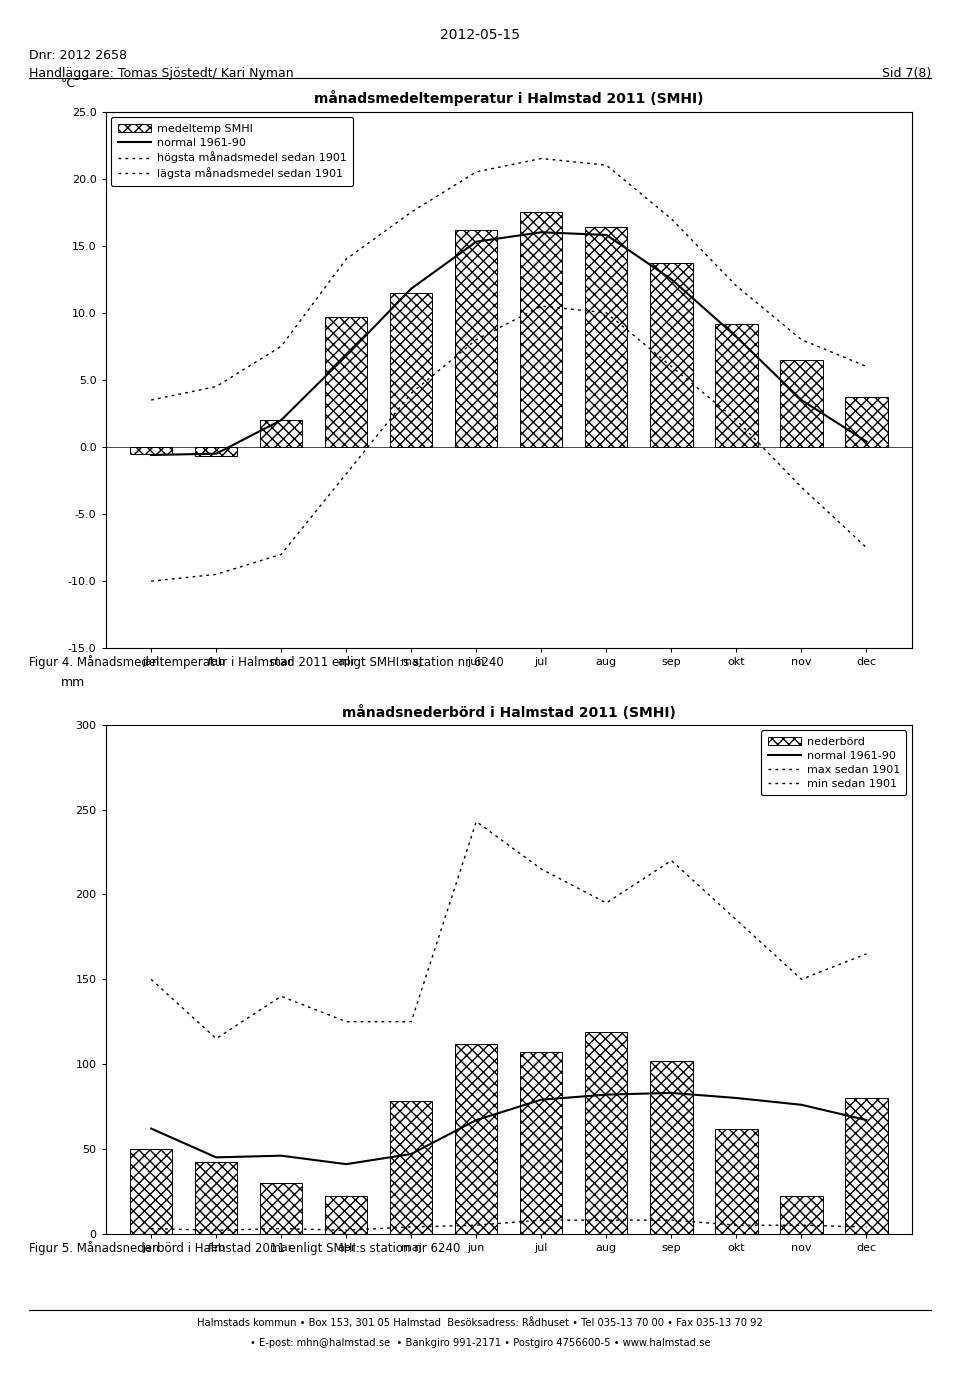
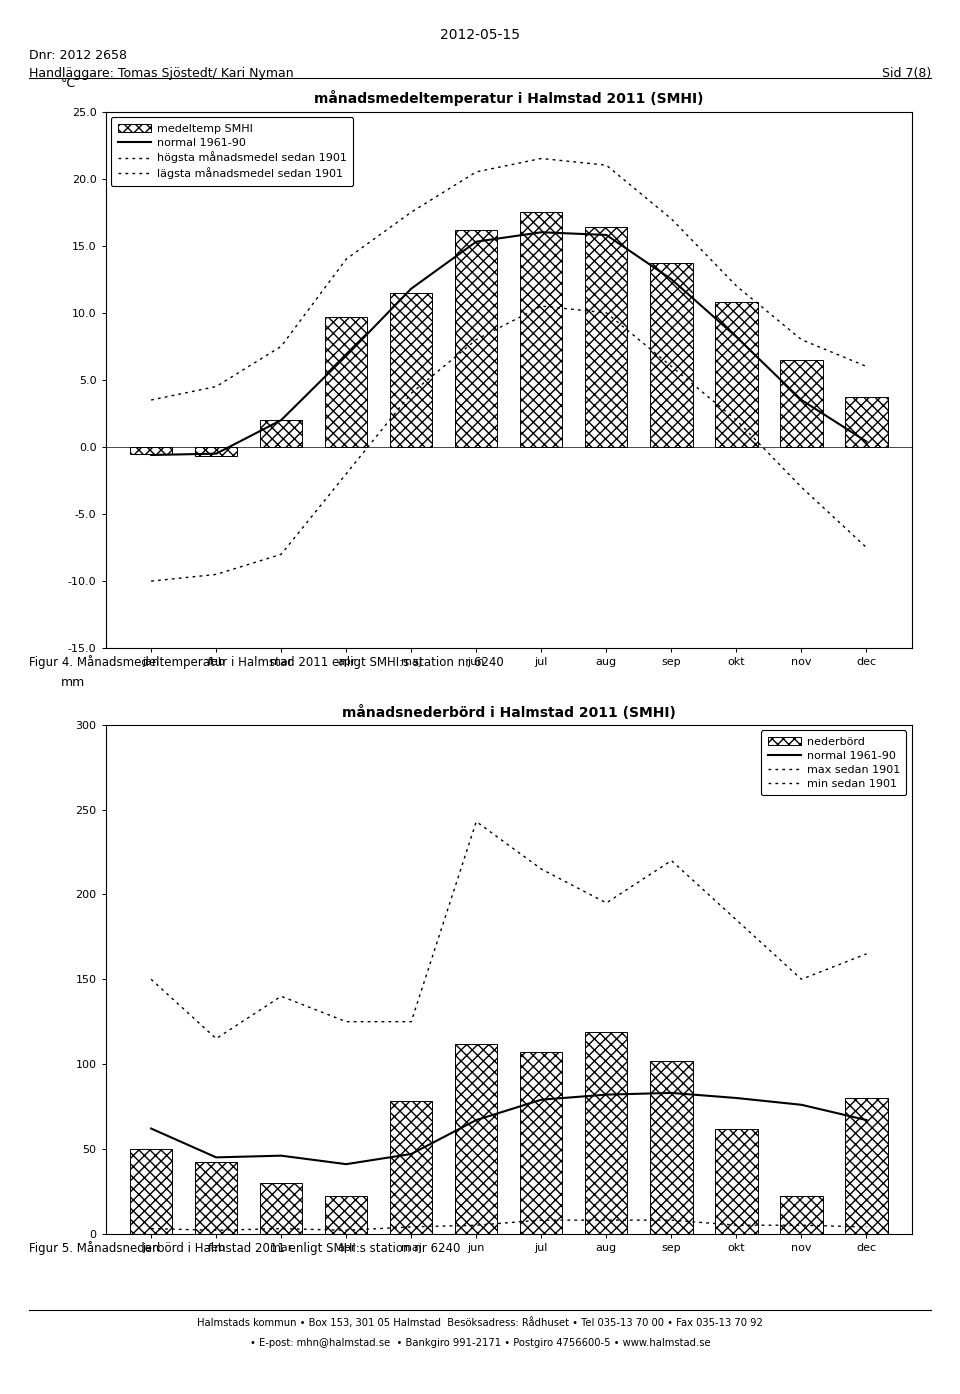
månadsmedeltemperatur i Halmstad 2011 (SMHI)/medeltemp SMHI/okt: 9.2 -> 10.8
